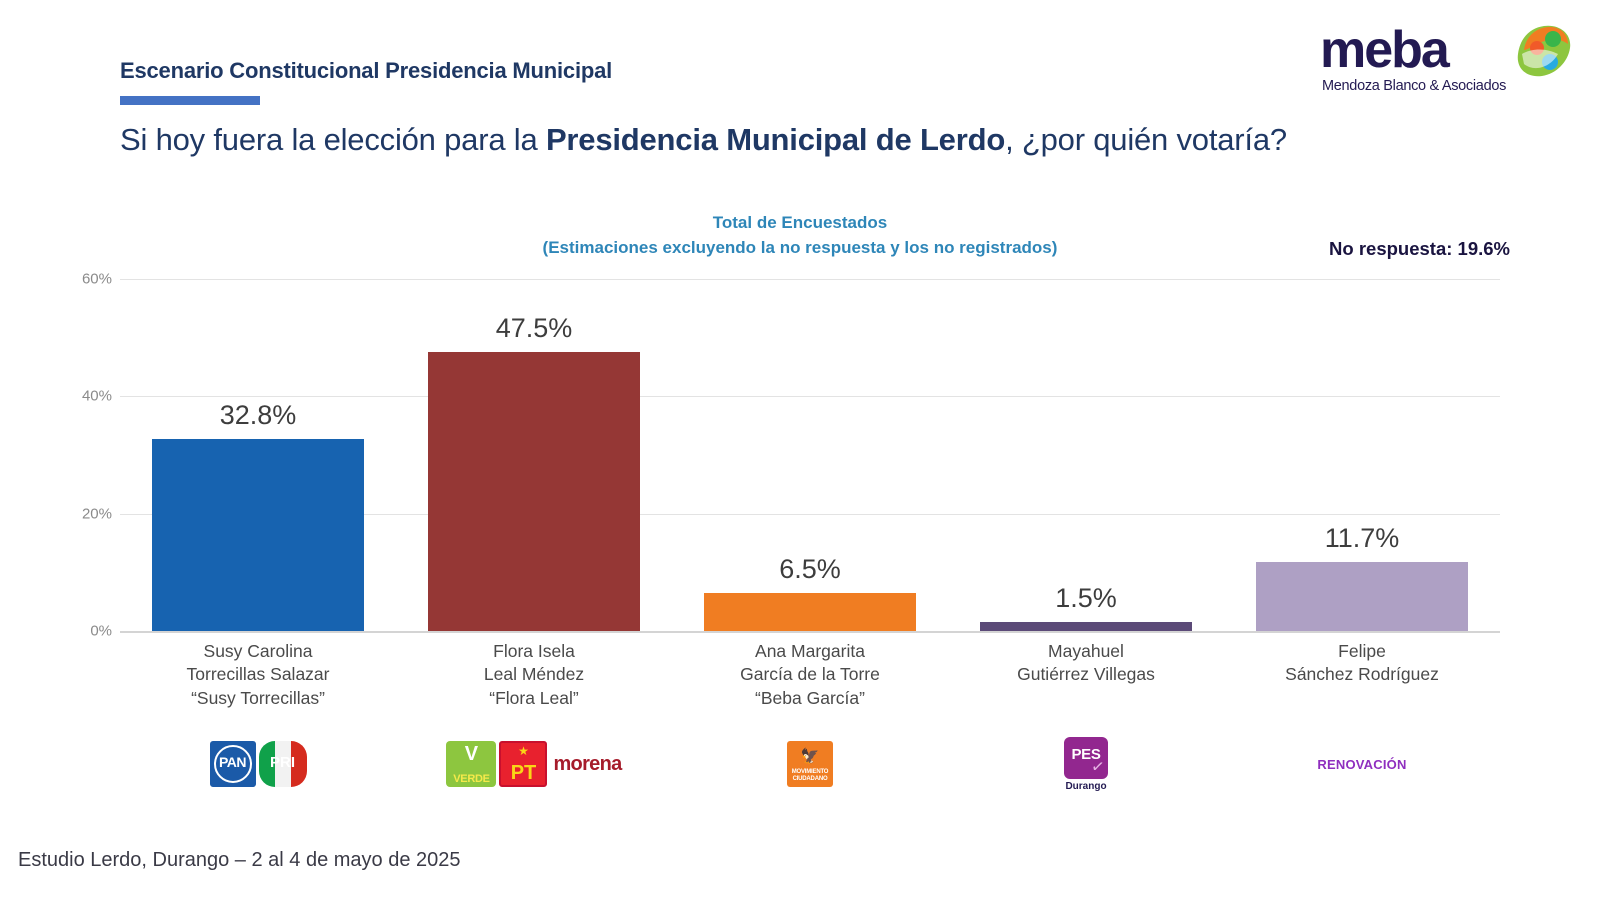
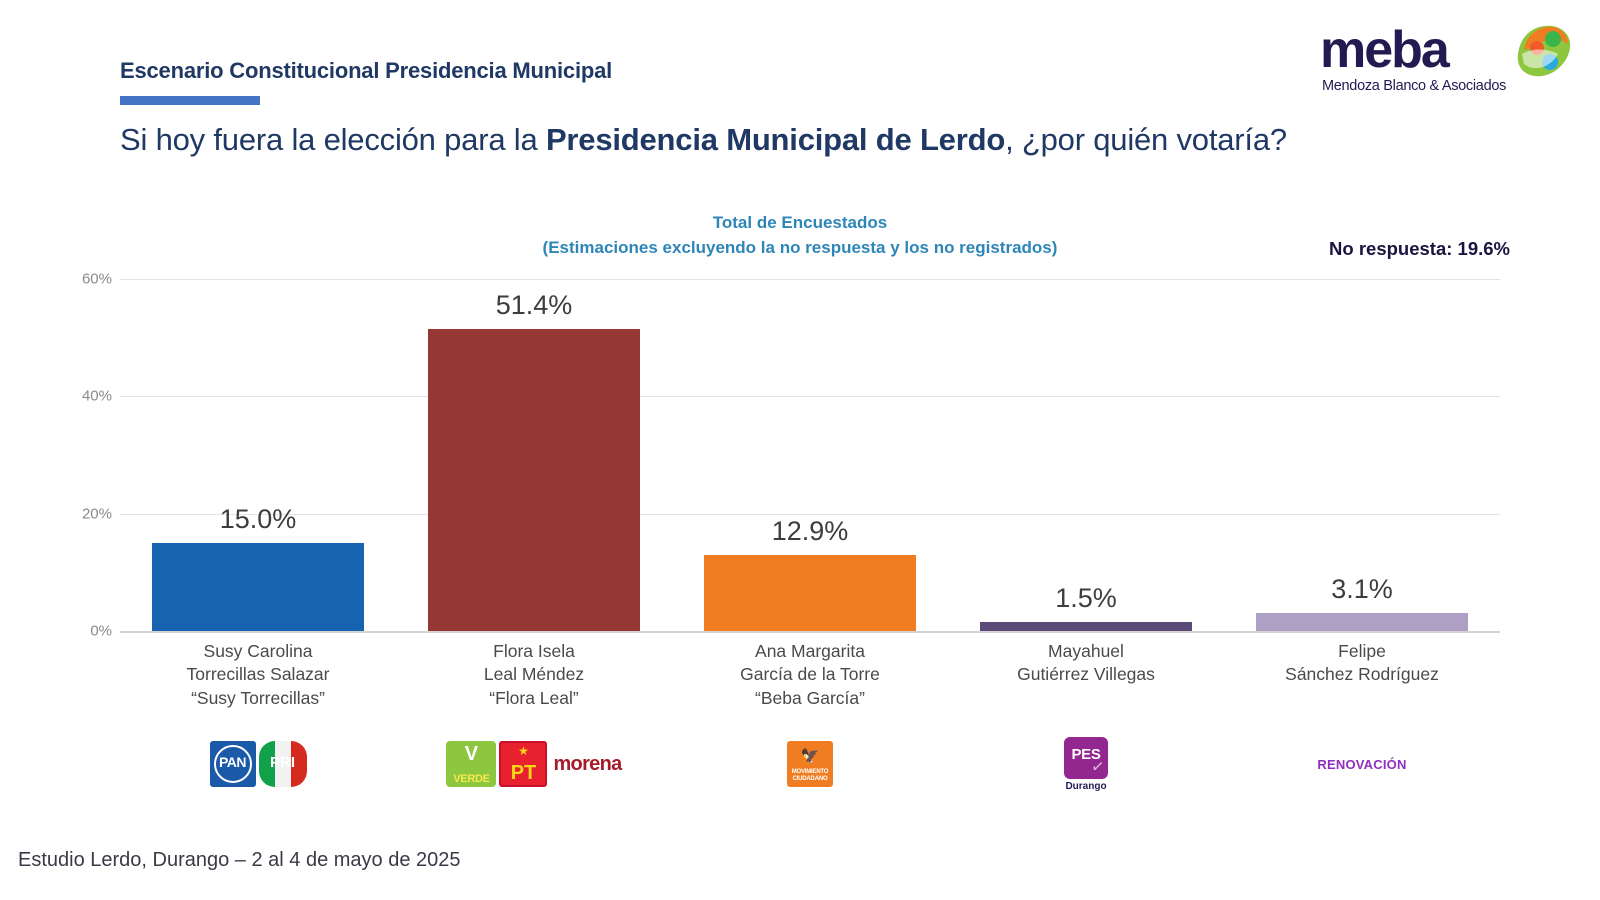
Susy Carolina Torrecillas Salazar “Susy Torrecillas”: 32.8% -> 15.0%
Flora Isela Leal Méndez “Flora Leal”: 47.5% -> 51.4%
Ana Margarita García de la Torre “Beba García”: 6.5% -> 12.9%
Felipe Sánchez Rodríguez: 11.7% -> 3.1%
